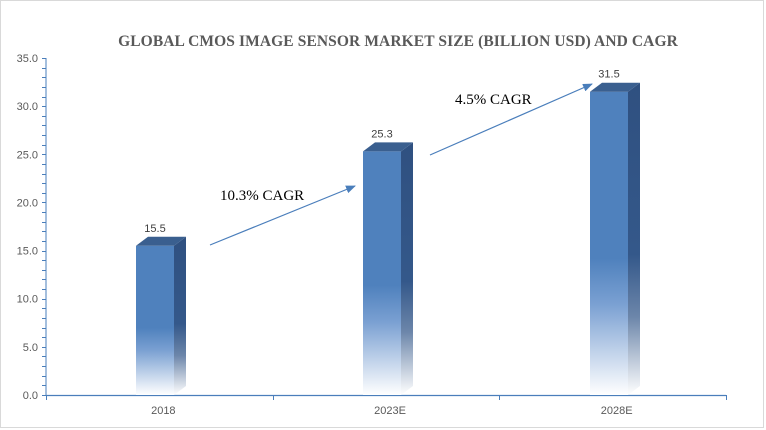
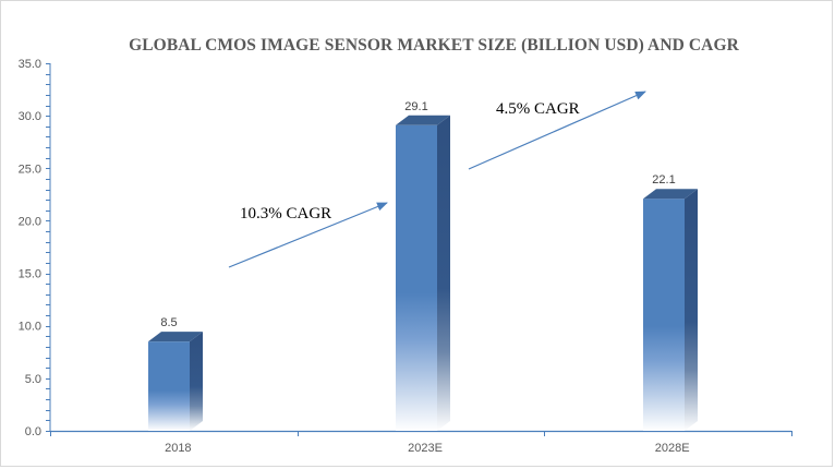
2018: 15.5 -> 8.5
2023E: 25.3 -> 29.1
2028E: 31.5 -> 22.1
